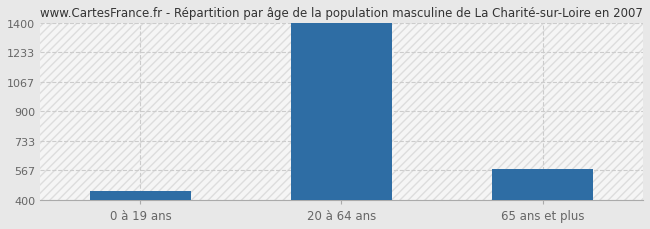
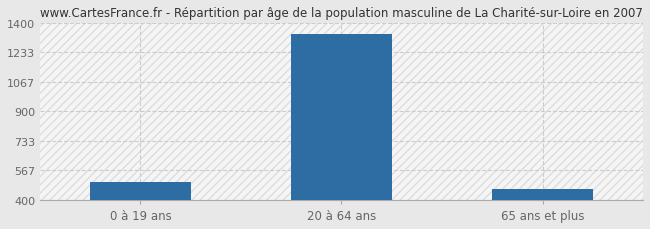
0 à 19 ans: 450 -> 500
20 à 64 ans: 1400 -> 1340
65 ans et plus: 580 -> 460
